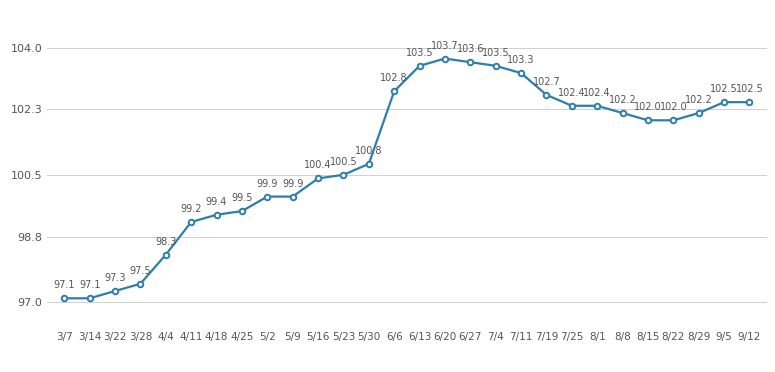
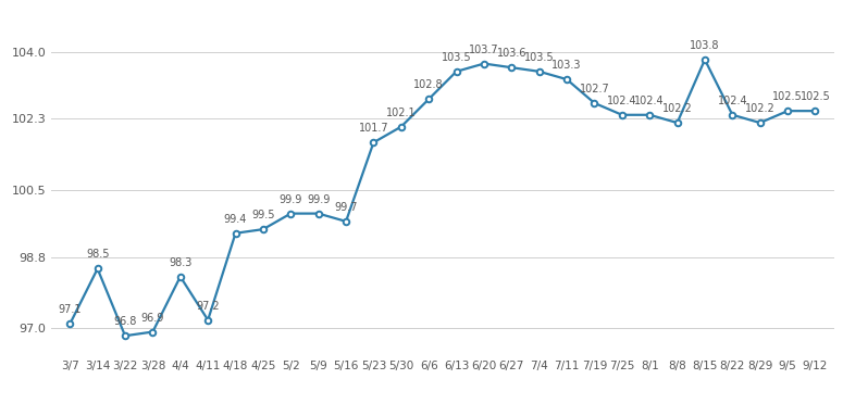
3/14: 97.1 -> 98.5
3/22: 97.3 -> 96.8
3/28: 97.5 -> 96.9
4/11: 99.2 -> 97.2
5/16: 100.4 -> 99.7
5/23: 100.5 -> 101.7
5/30: 100.8 -> 102.1
8/15: 102.0 -> 103.8
8/22: 102.0 -> 102.4
